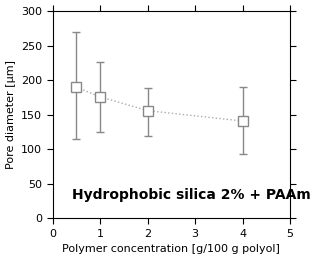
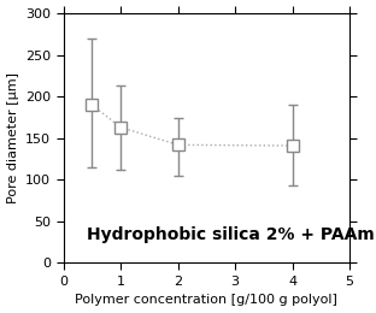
1: 176 -> 163
2: 156 -> 142
